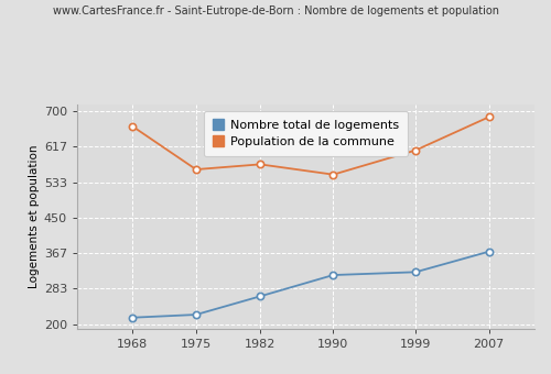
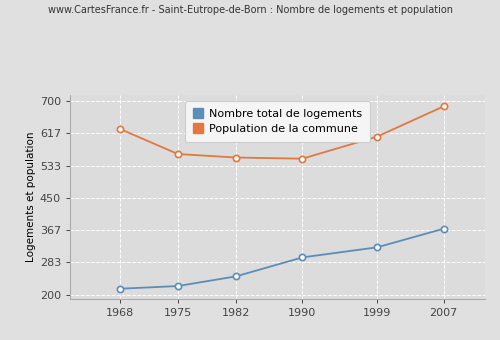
Population de la commune/1968: 665 -> 628
Nombre total de logements/1982: 265 -> 247
Population de la commune/1982: 575 -> 554
Nombre total de logements/1990: 315 -> 296
